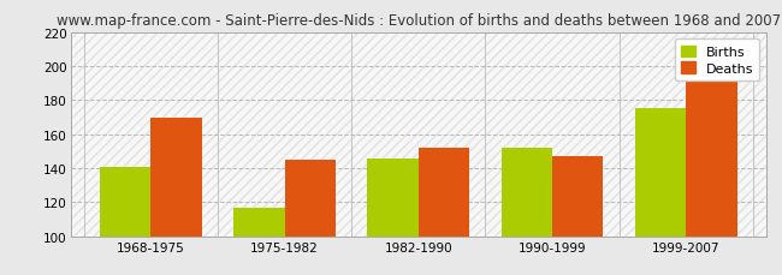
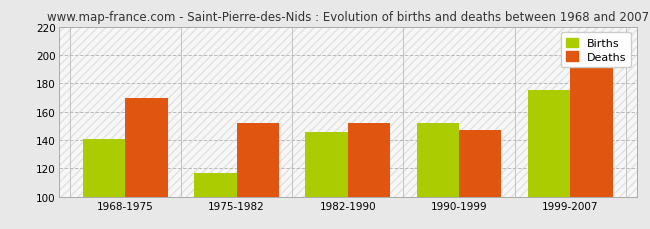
Deaths/1975-1982: 145 -> 152
